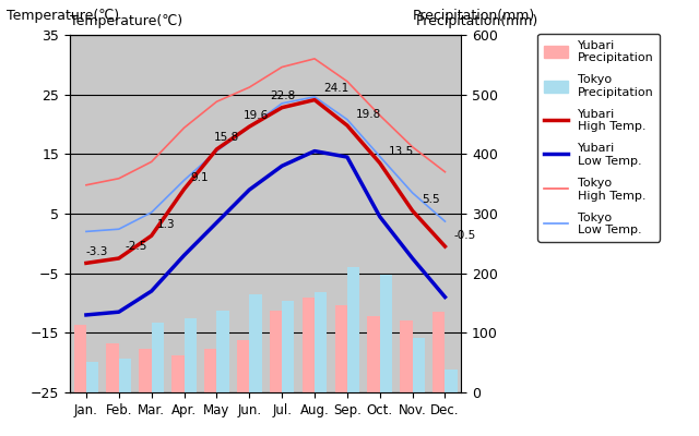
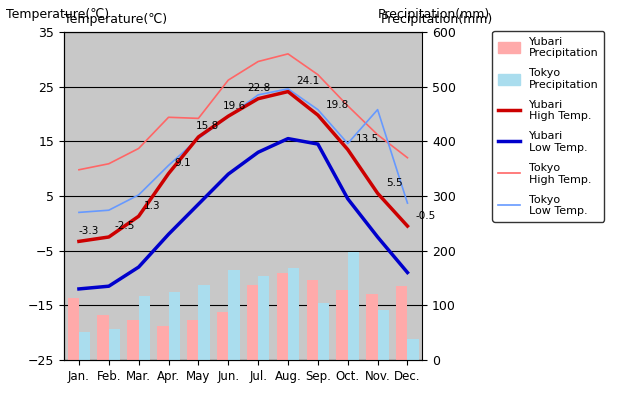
Tokyo High Temp./May: 23.8 -> 19.2
Tokyo Precipitation/Sep.: 210 -> 104
Tokyo Low Temp./Nov.: 8.5 -> 20.8
